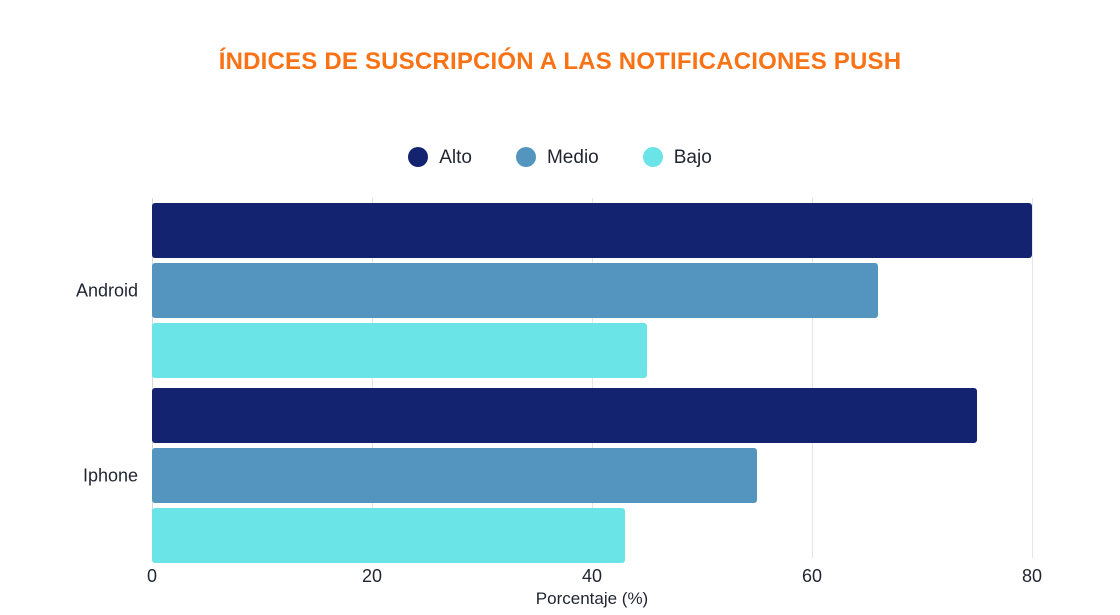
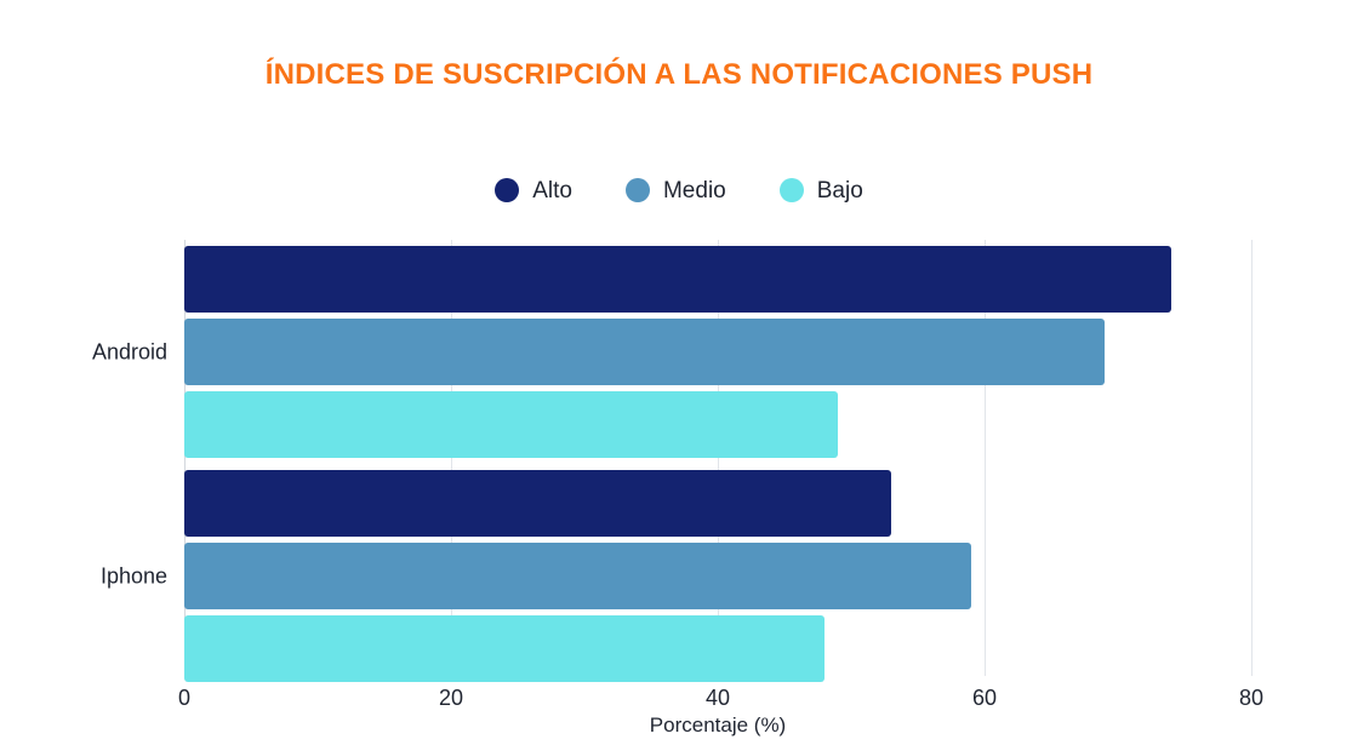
Alto/Android: 80 -> 74
Medio/Android: 66 -> 69
Bajo/Android: 45 -> 49
Alto/Iphone: 75 -> 53
Medio/Iphone: 55 -> 59
Bajo/Iphone: 43 -> 48
